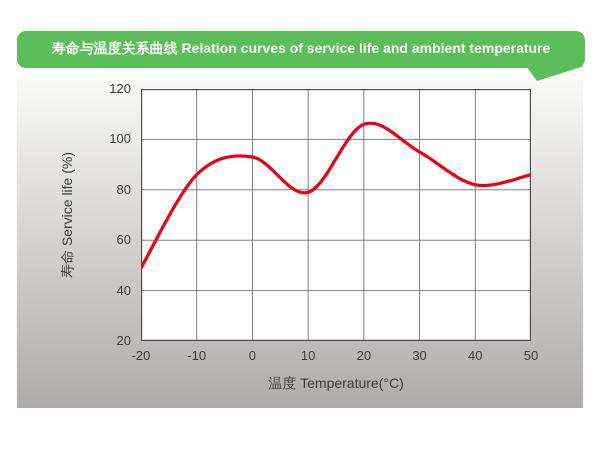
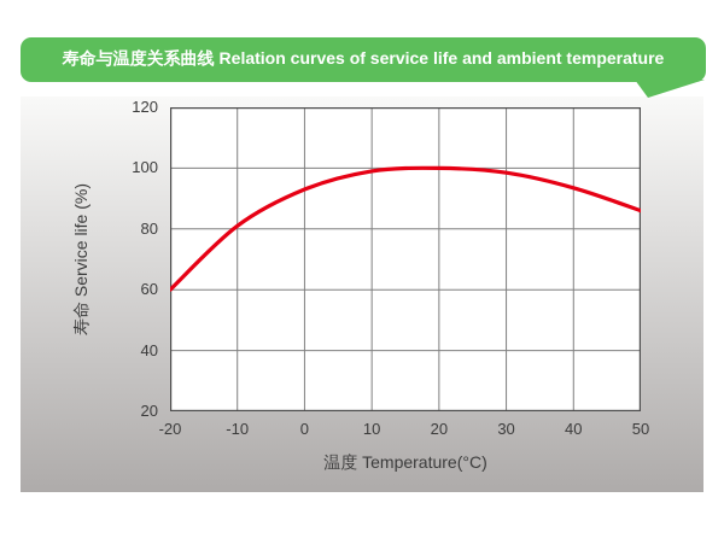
-20: 49 -> 60
-10: 86 -> 81
10: 79 -> 99
20: 106 -> 100
30: 95 -> 98
40: 82 -> 94
